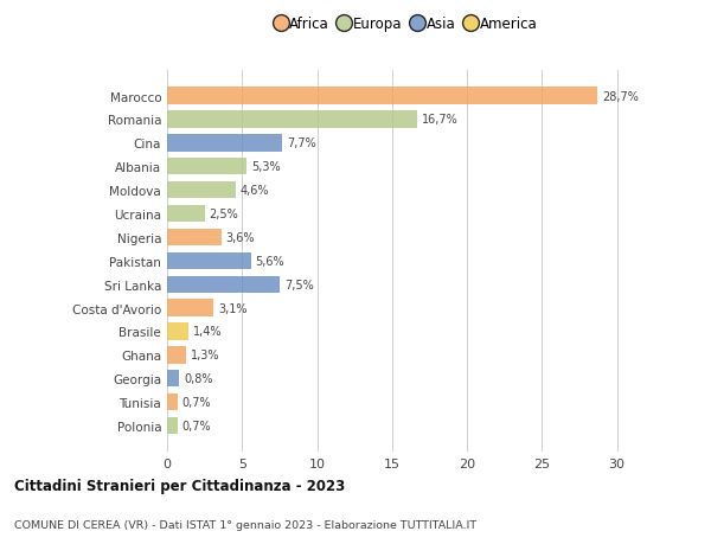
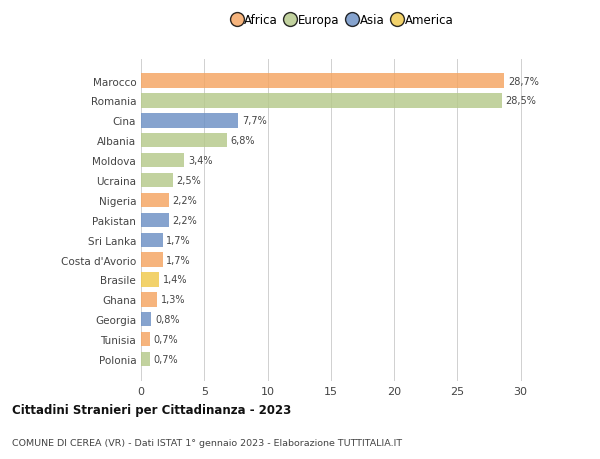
Romania: 16,7% -> 28,5%
Albania: 5,3% -> 6,8%
Moldova: 4,6% -> 3,4%
Nigeria: 3,6% -> 2,2%
Pakistan: 5,6% -> 2,2%
Sri Lanka: 7,5% -> 1,7%
Costa d'Avorio: 3,1% -> 1,7%
